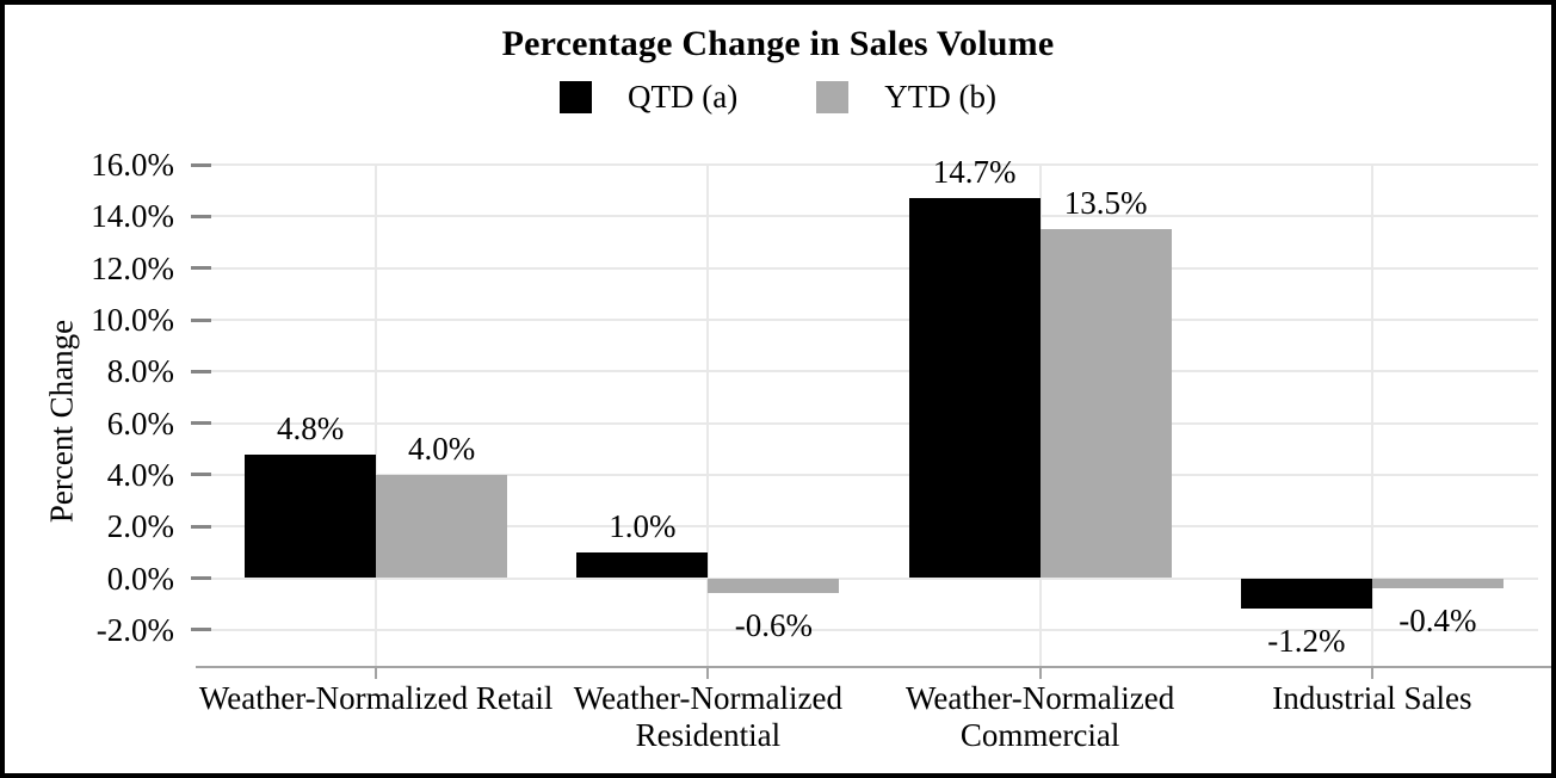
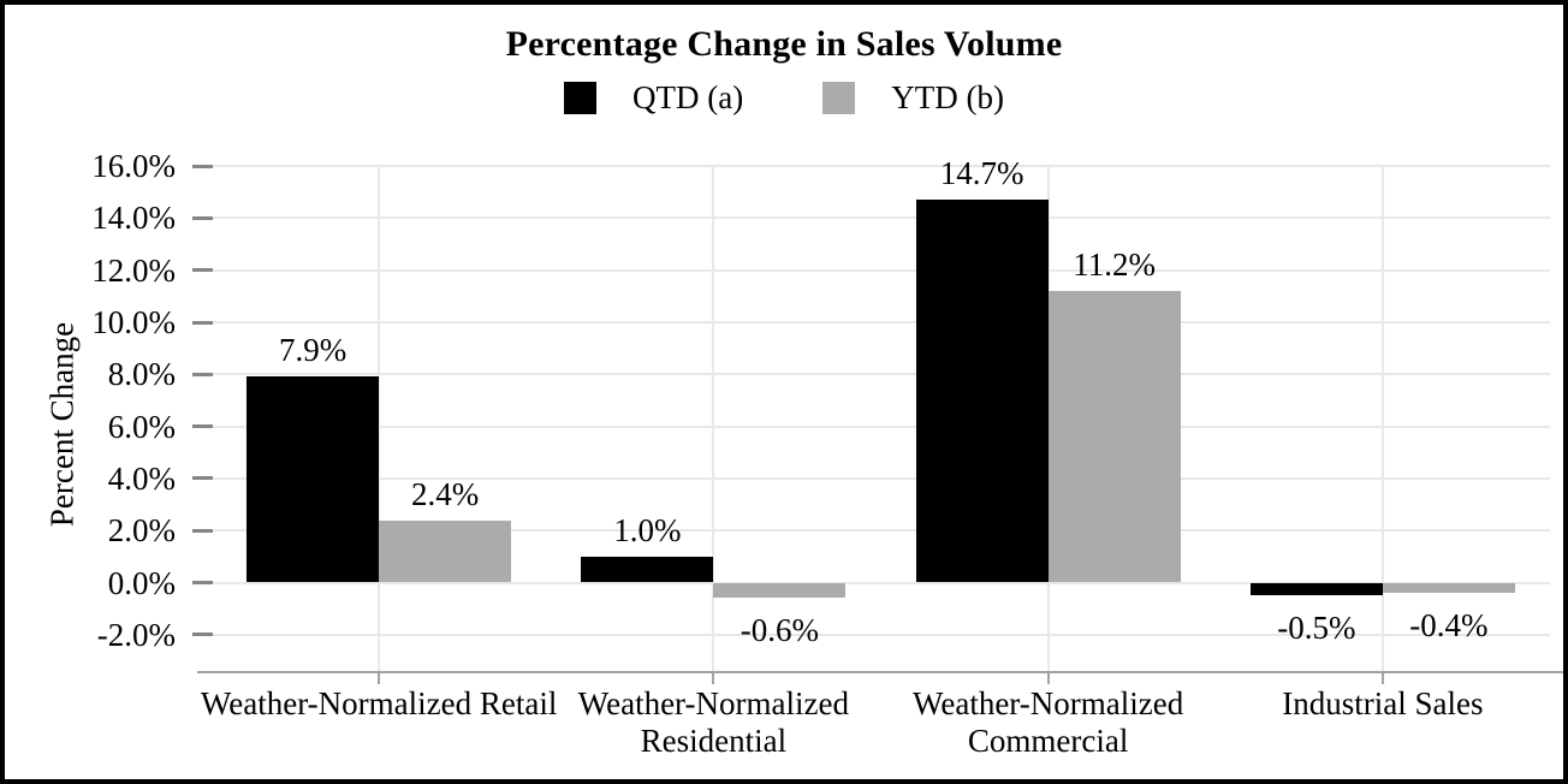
QTD (a)/Weather-Normalized Retail: 4.8% -> 7.9%
YTD (b)/Weather-Normalized Retail: 4.0% -> 2.4%
YTD (b)/Weather-Normalized Commercial: 13.5% -> 11.2%
QTD (a)/Industrial Sales: -1.2% -> -0.5%
